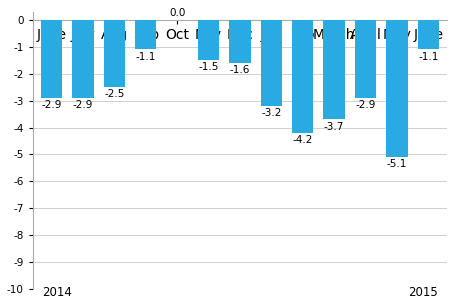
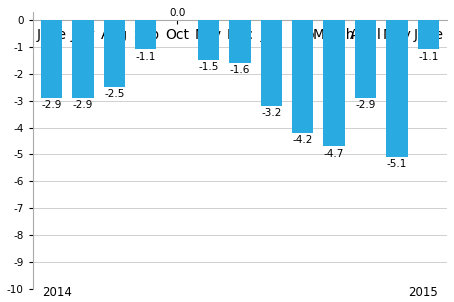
March: -3.7 -> -4.7
